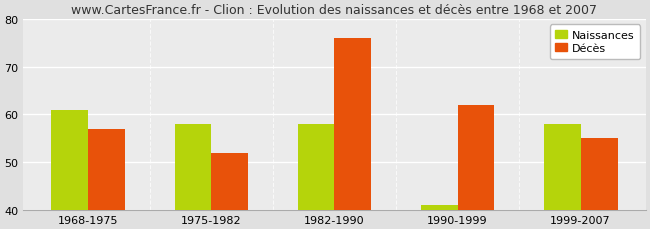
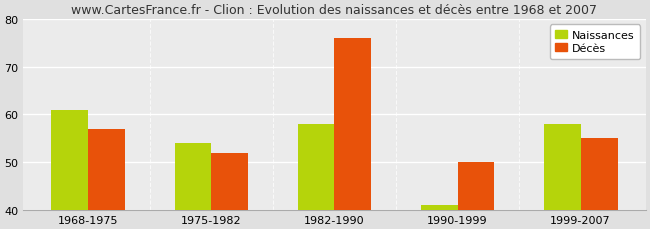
Naissances/1975-1982: 58 -> 54
Décès/1990-1999: 62 -> 50
